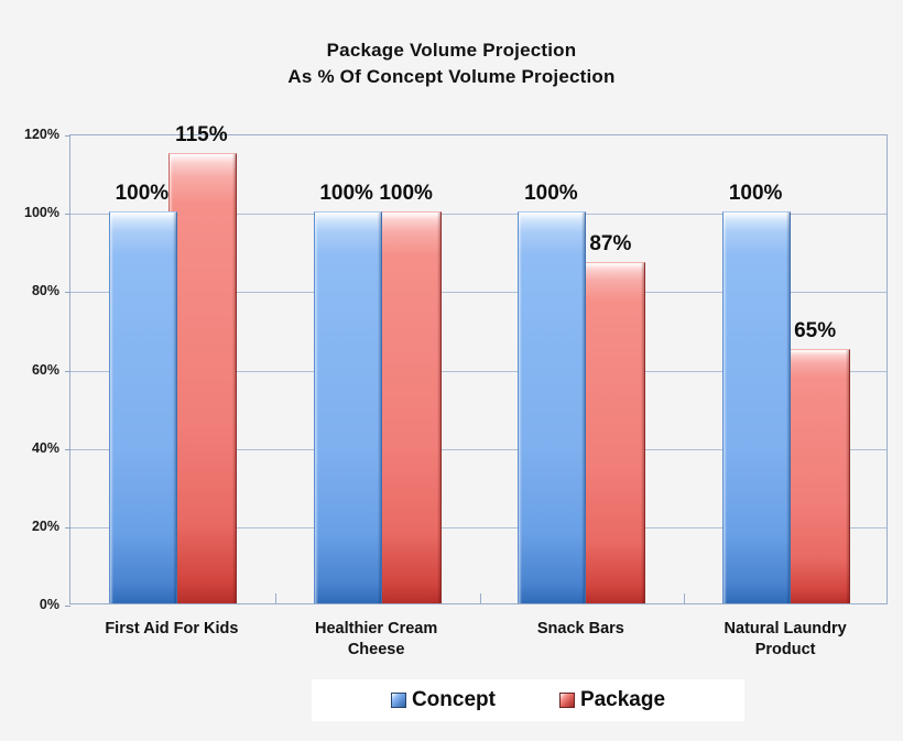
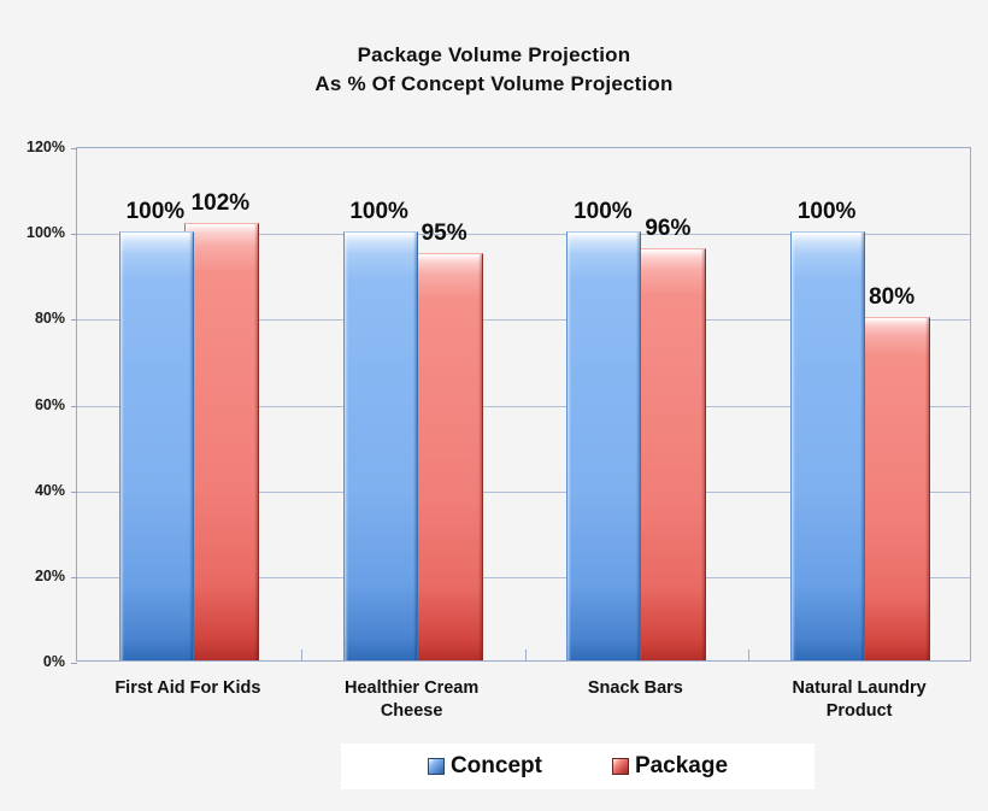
Package/First Aid For Kids: 115% -> 102%
Package/Healthier Cream Cheese: 100% -> 95%
Package/Snack Bars: 87% -> 96%
Package/Natural Laundry Product: 65% -> 80%
